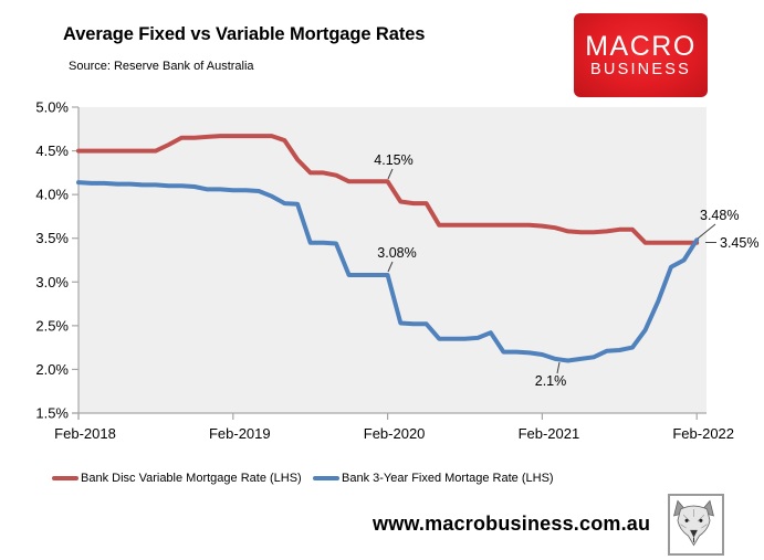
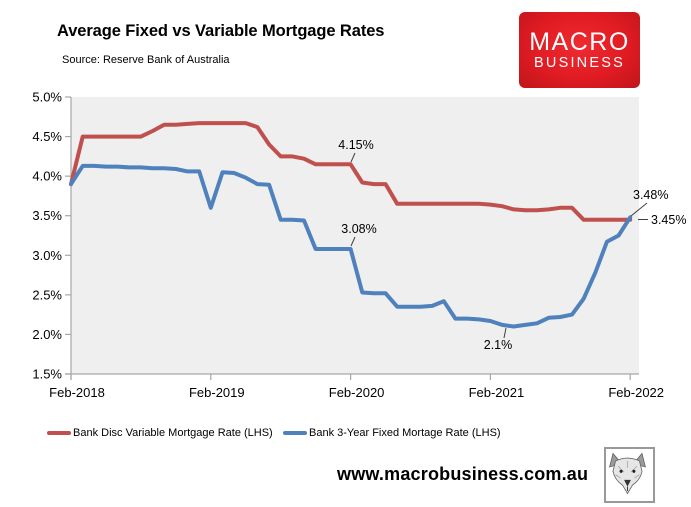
Bank Disc Variable Mortgage Rate (LHS)/Feb-2018: 4.5% -> 3.9%
Bank 3-Year Fixed Mortage Rate (LHS)/Feb-2018: 4.1% -> 3.9%
Bank 3-Year Fixed Mortage Rate (LHS)/Feb-2019: 4.0% -> 3.6%
